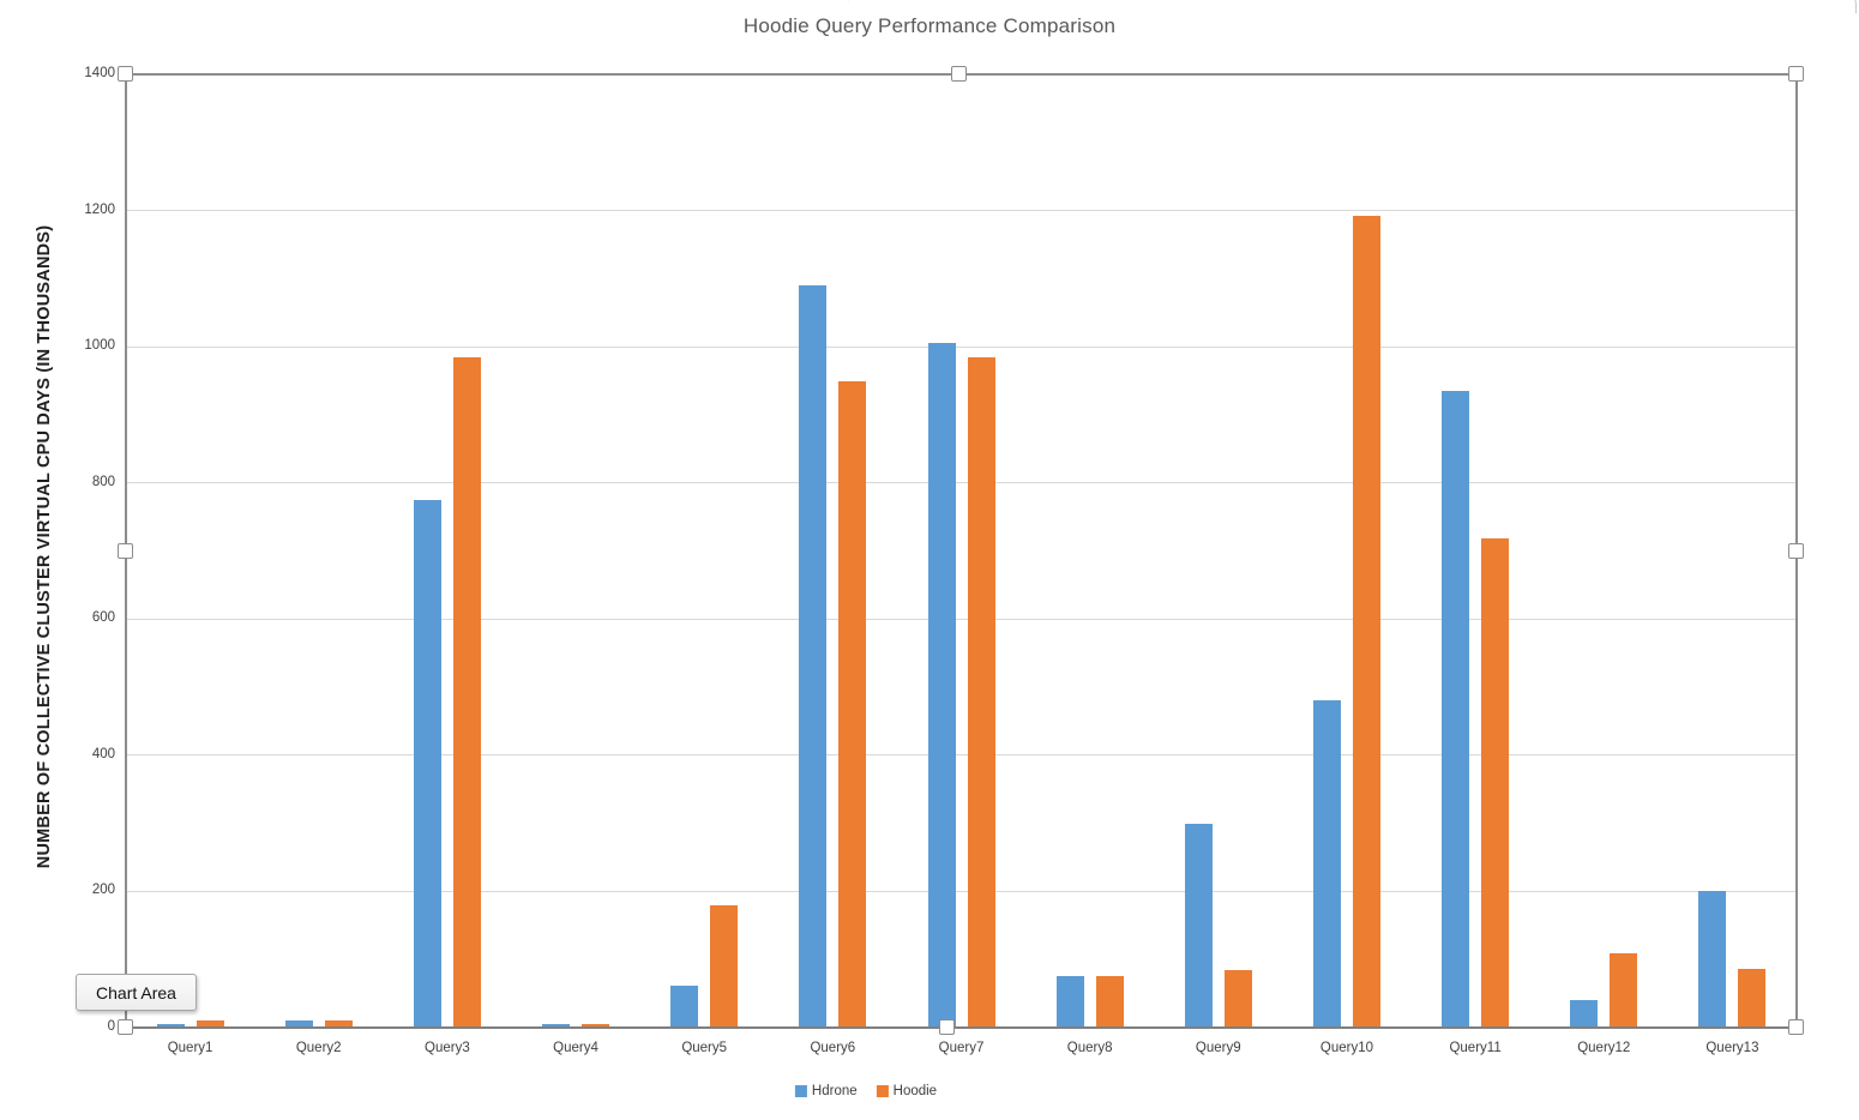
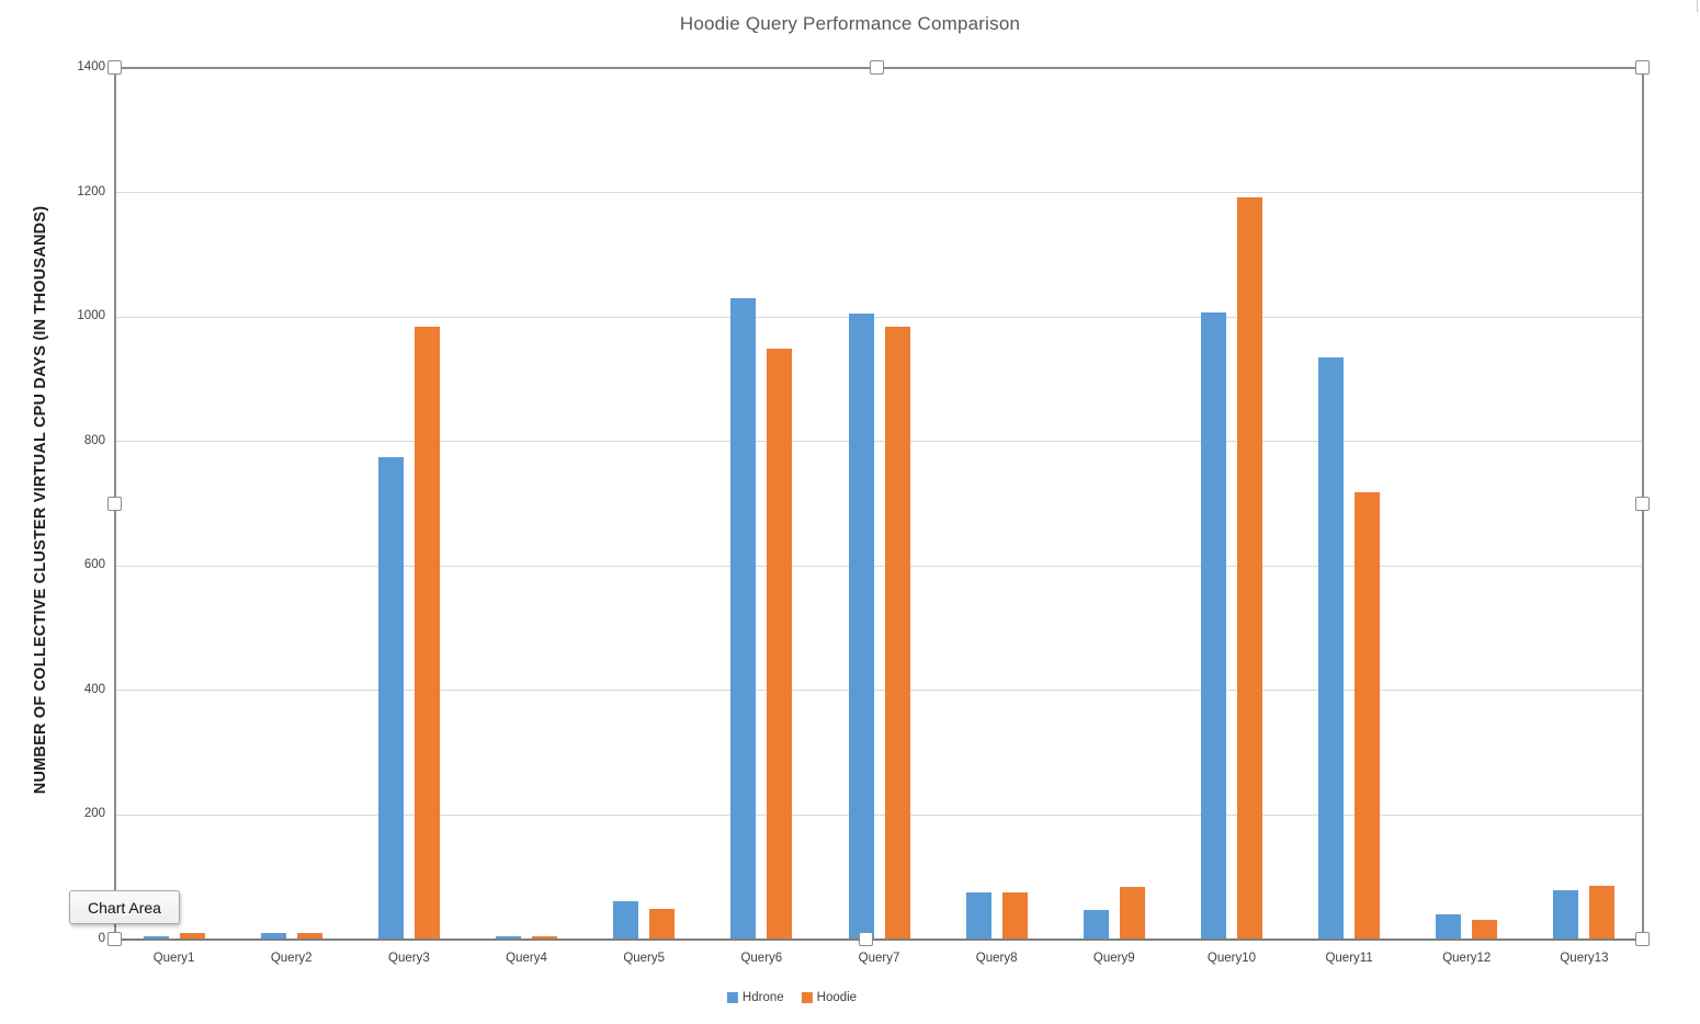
Hoodie/Query5: 180 -> 50
Hdrone/Query6: 1090 -> 1030
Hdrone/Query9: 300 -> 50
Hdrone/Query10: 480 -> 1010
Hoodie/Query12: 110 -> 30
Hdrone/Query13: 200 -> 80
